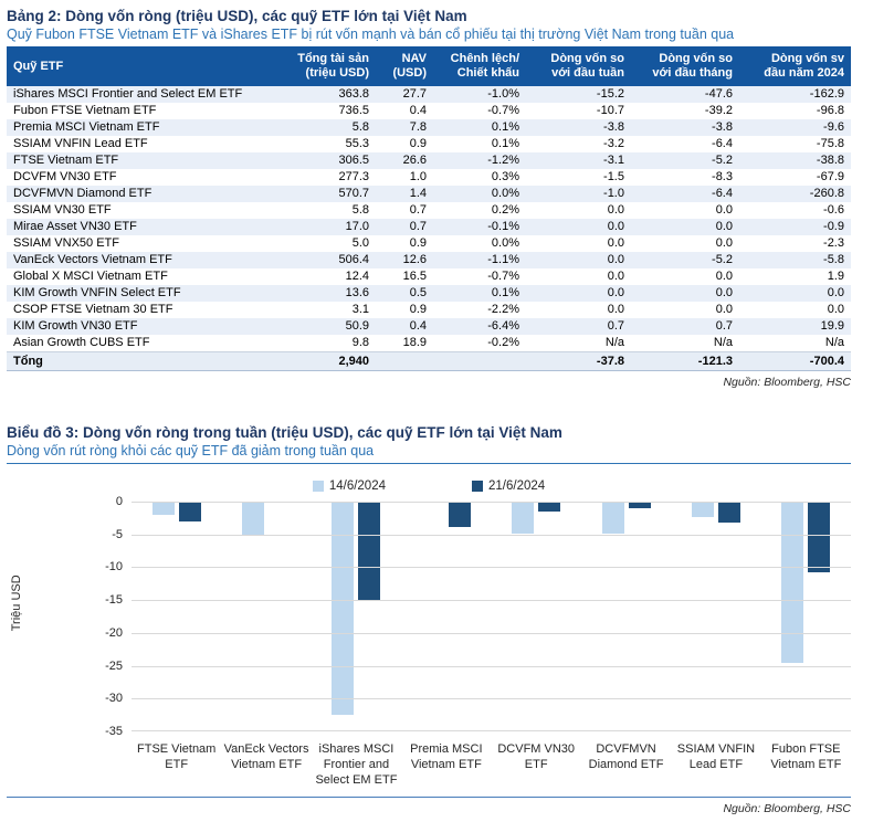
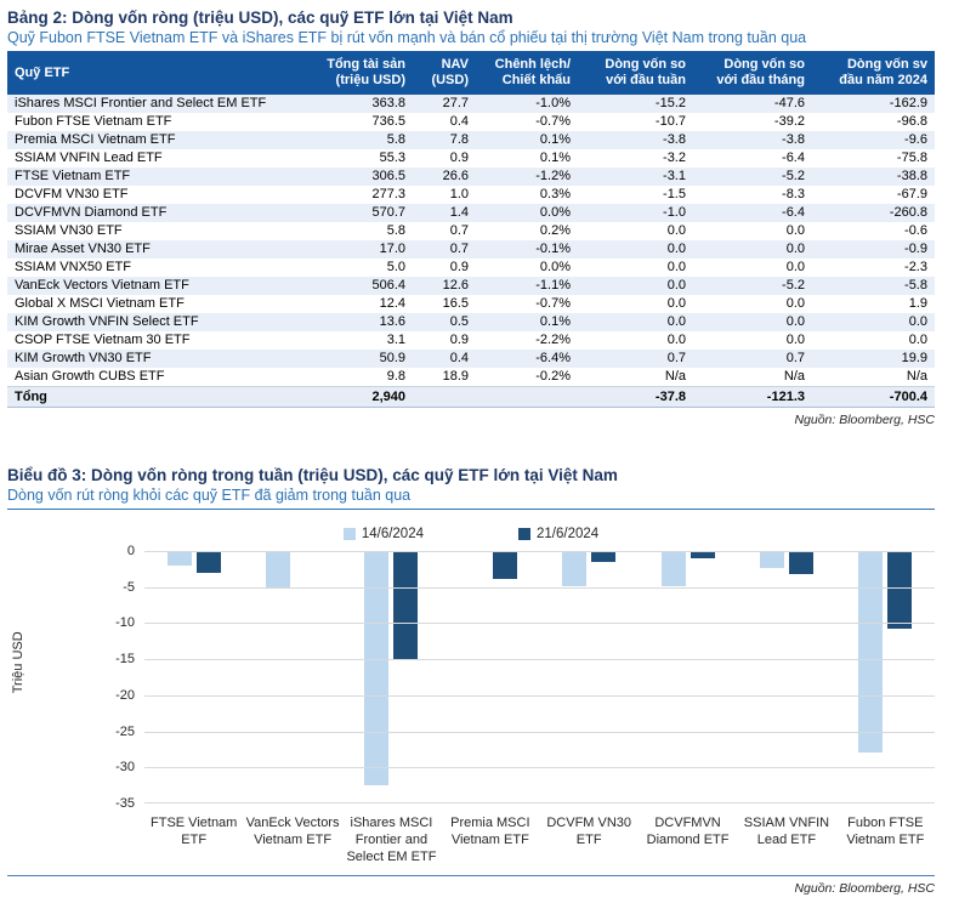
14/6/2024/Fubon FTSE Vietnam ETF: -24 -> -28
